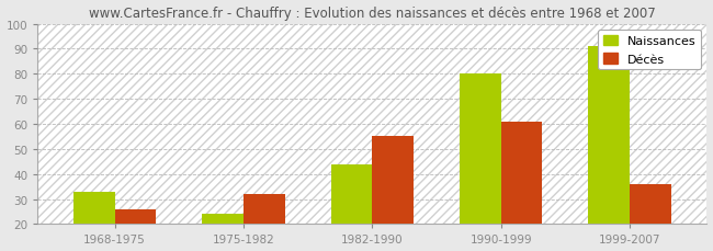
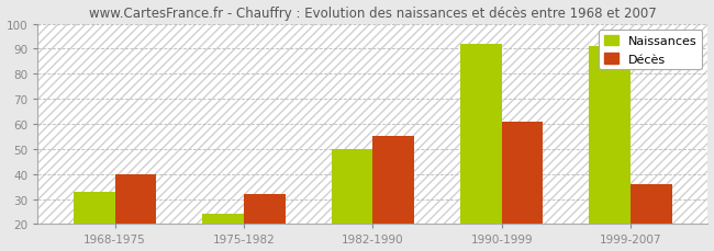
Décès/1968-1975: 26 -> 40
Naissances/1982-1990: 44 -> 50
Naissances/1990-1999: 80 -> 92
